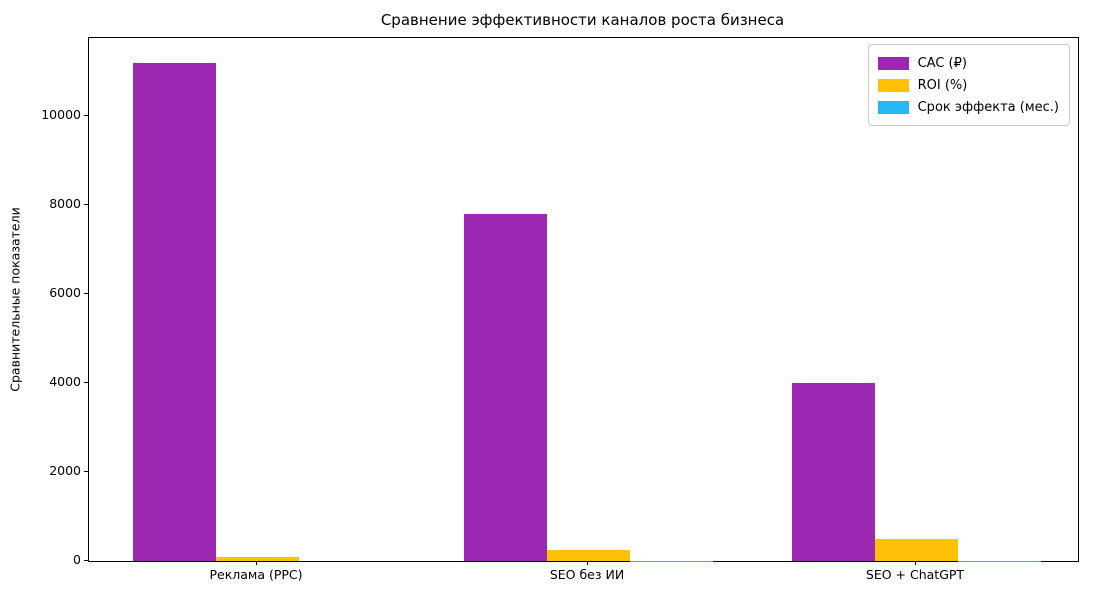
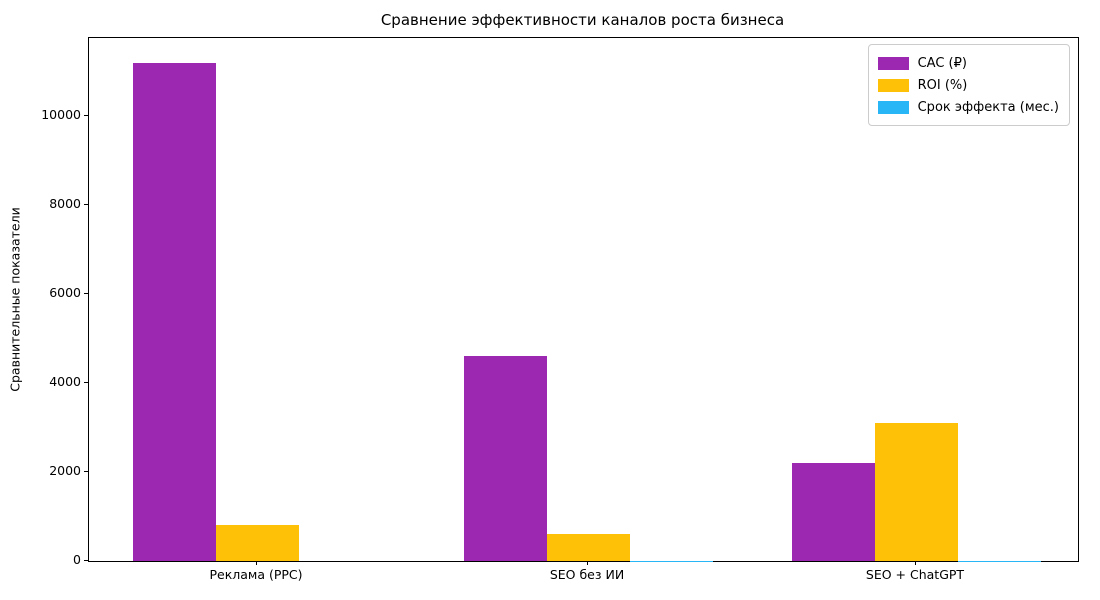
ROI (%)/Реклама (PPC): 100 -> 800
CAC (₽)/SEO без ИИ: 7800 -> 4600
ROI (%)/SEO без ИИ: 200 -> 600
CAC (₽)/SEO + ChatGPT: 4000 -> 2200
ROI (%)/SEO + ChatGPT: 500 -> 3100
